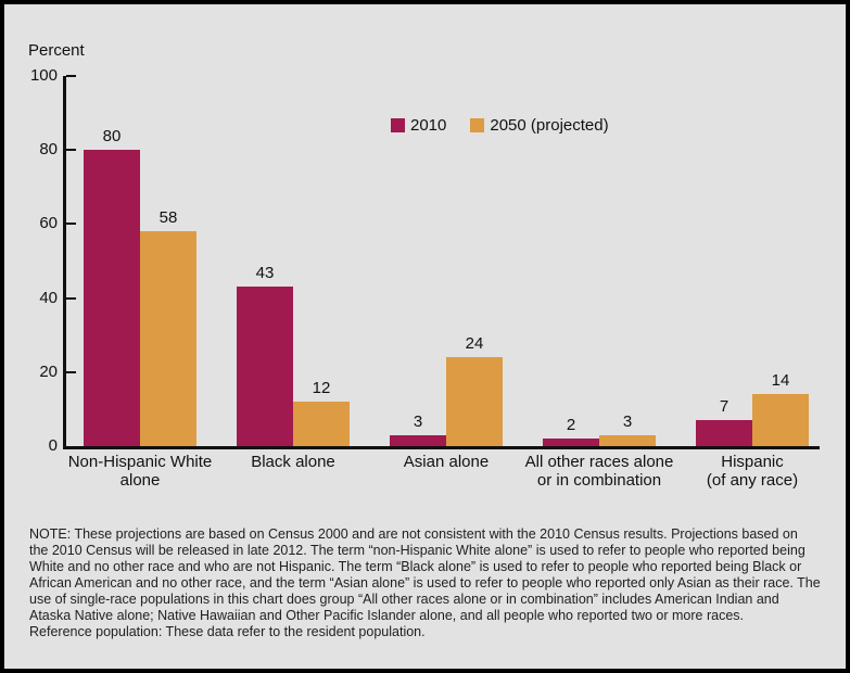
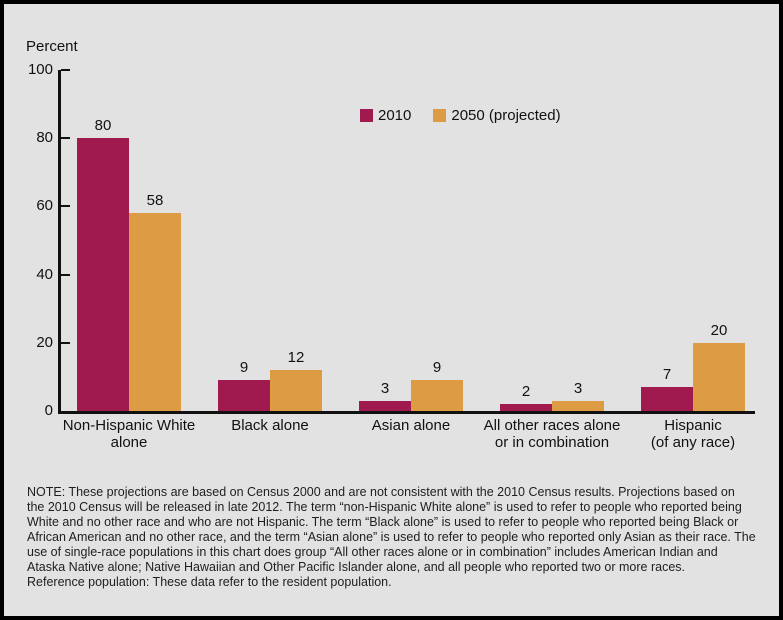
2010/Black alone: 43 -> 9
2050 (projected)/Asian alone: 24 -> 9
2050 (projected)/Hispanic (of any race): 14 -> 20
